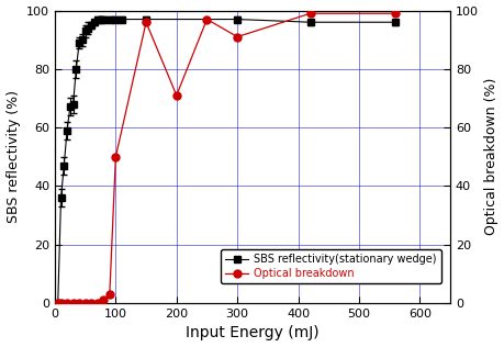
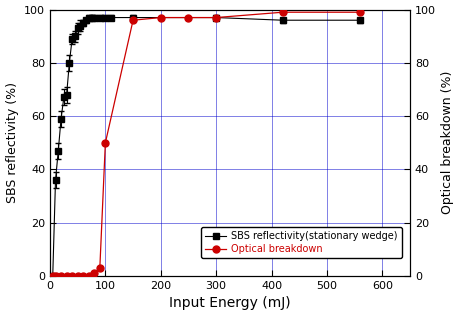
Optical breakdown/200: 71 -> 97
Optical breakdown/300: 91 -> 97
